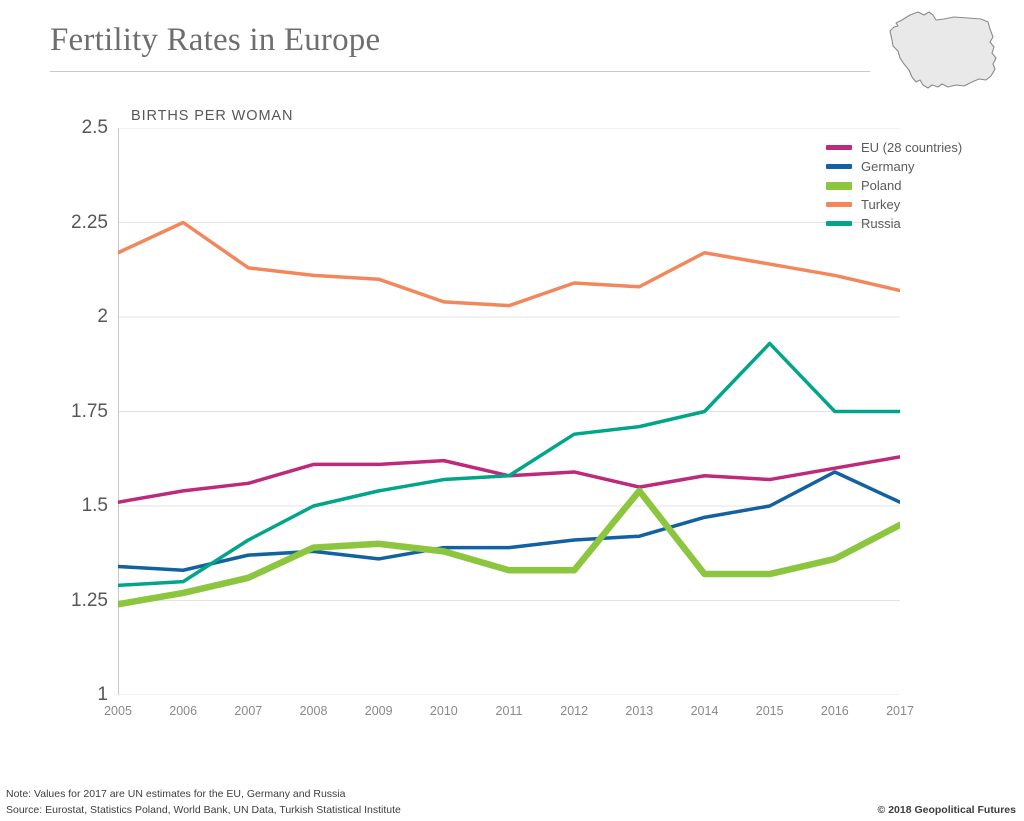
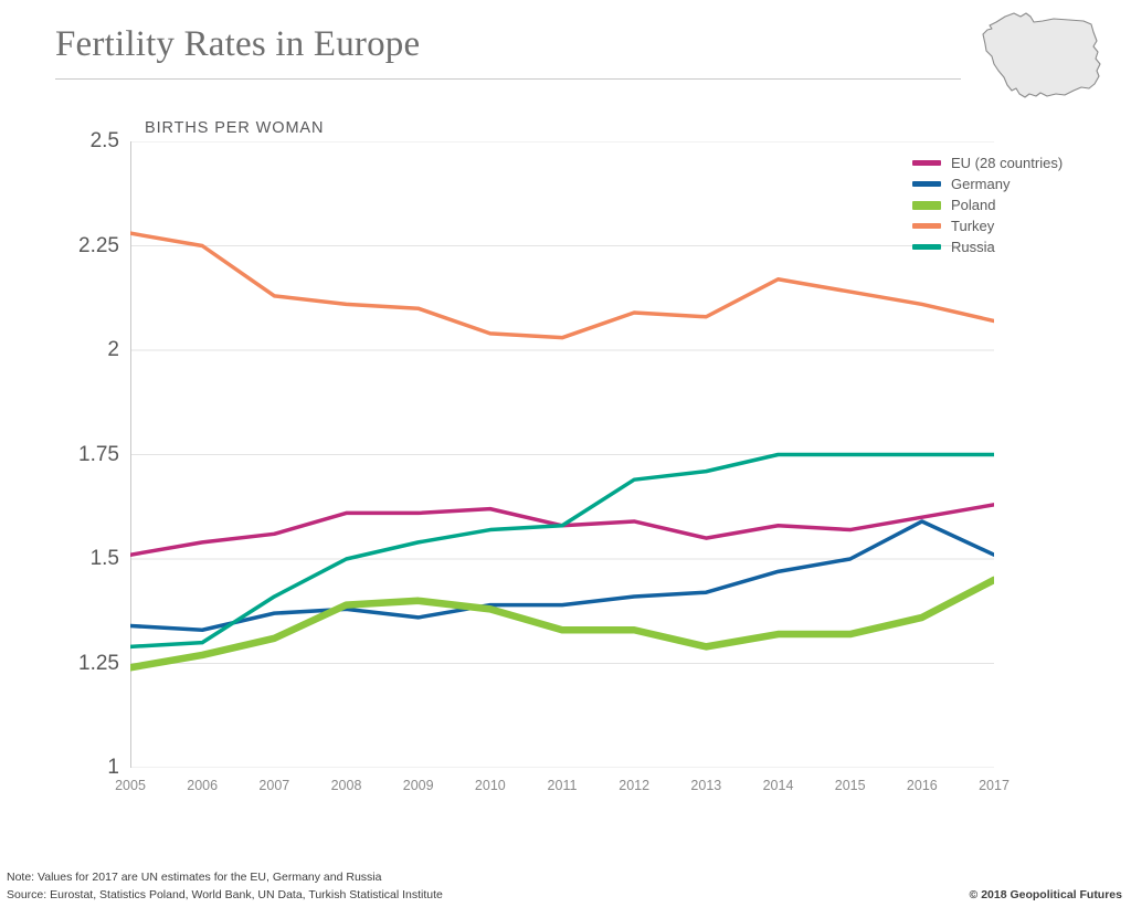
Turkey/2005: 2.17 -> 2.28
Poland/2013: 1.54 -> 1.29
Russia/2015: 1.93 -> 1.75
